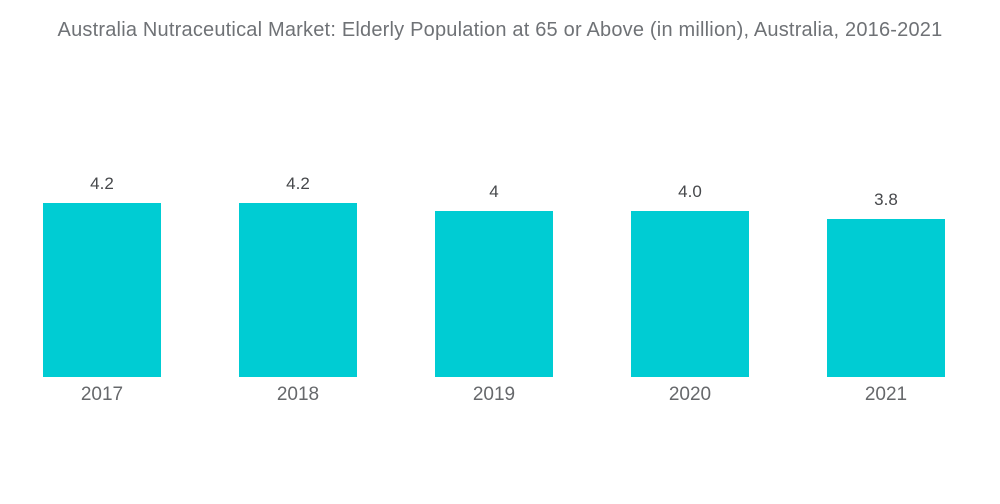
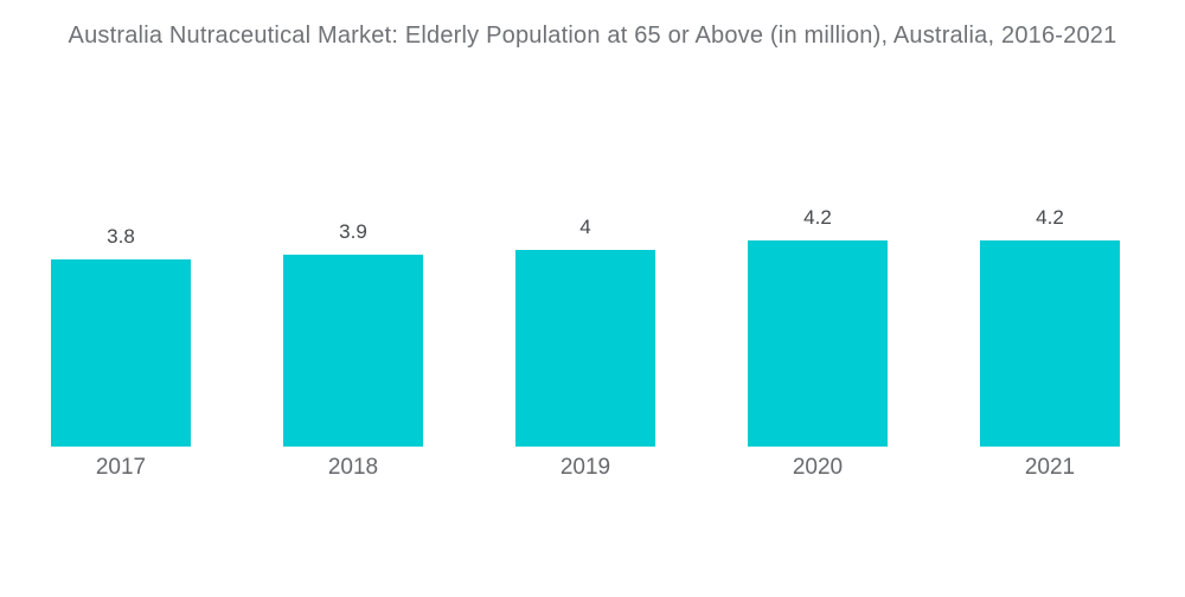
2017: 4.2 -> 3.8
2018: 4.2 -> 3.9
2020: 4.0 -> 4.2
2021: 3.8 -> 4.2
